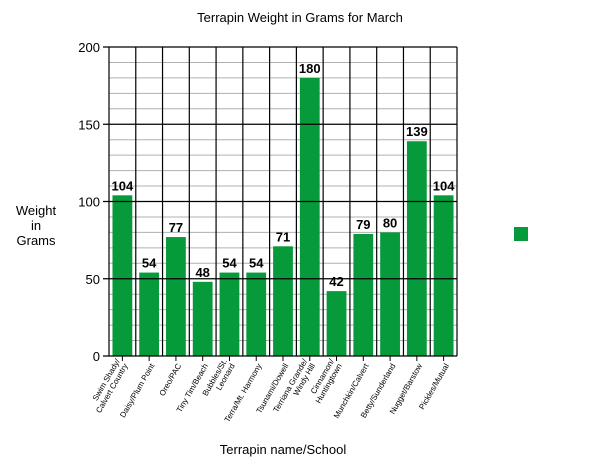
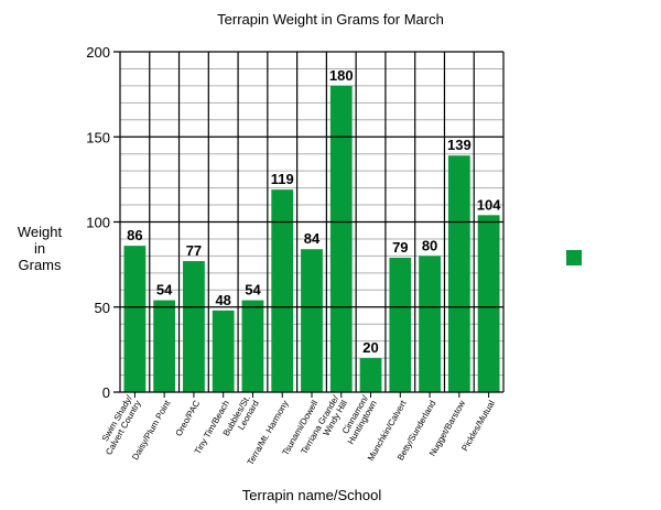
Swim Shady/ Calvert Country: 104 -> 86
Terra/Mt. Harmony: 54 -> 119
Tsunami/Dowell: 71 -> 84
Cinnamon/ Huntingtown: 42 -> 20
